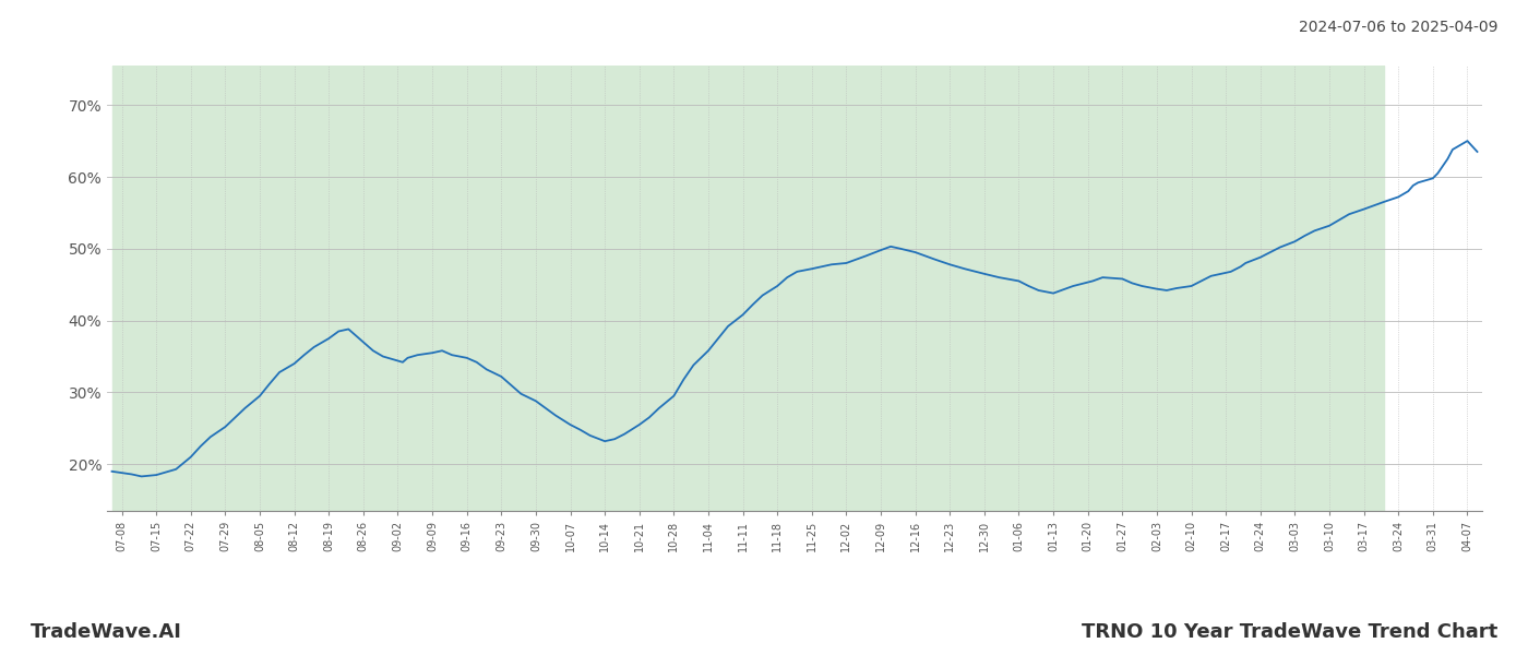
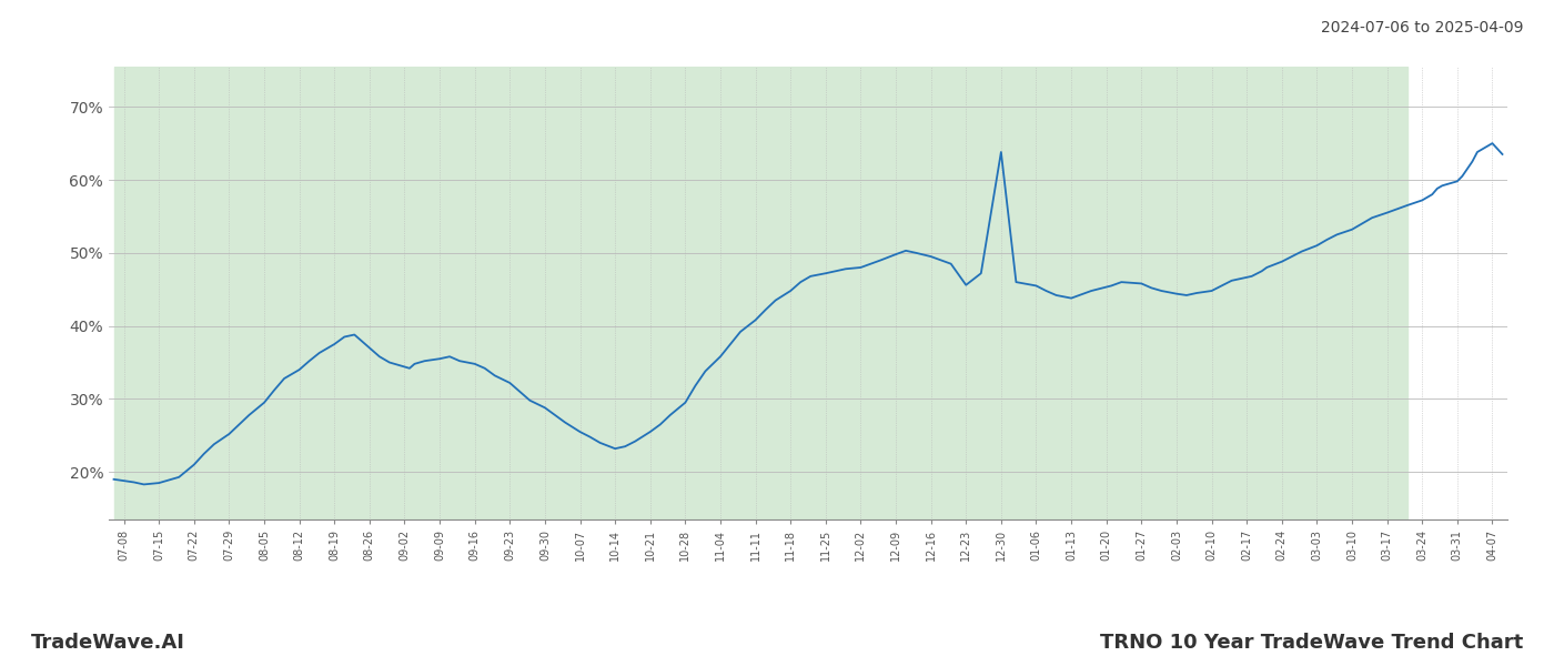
12-23: 47.8% -> 45.6%
12-30: 46.5% -> 63.8%
